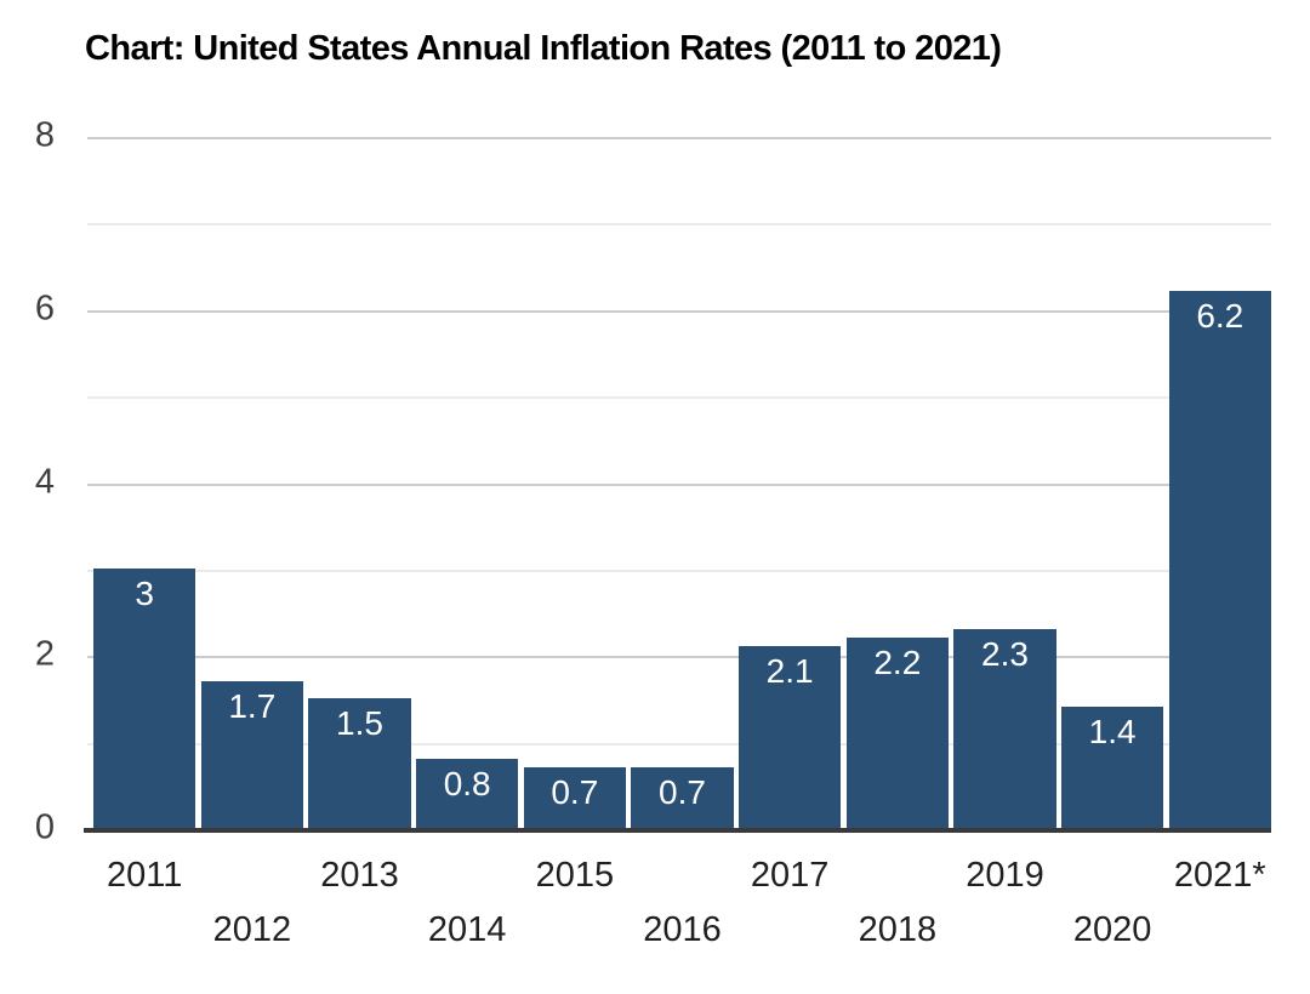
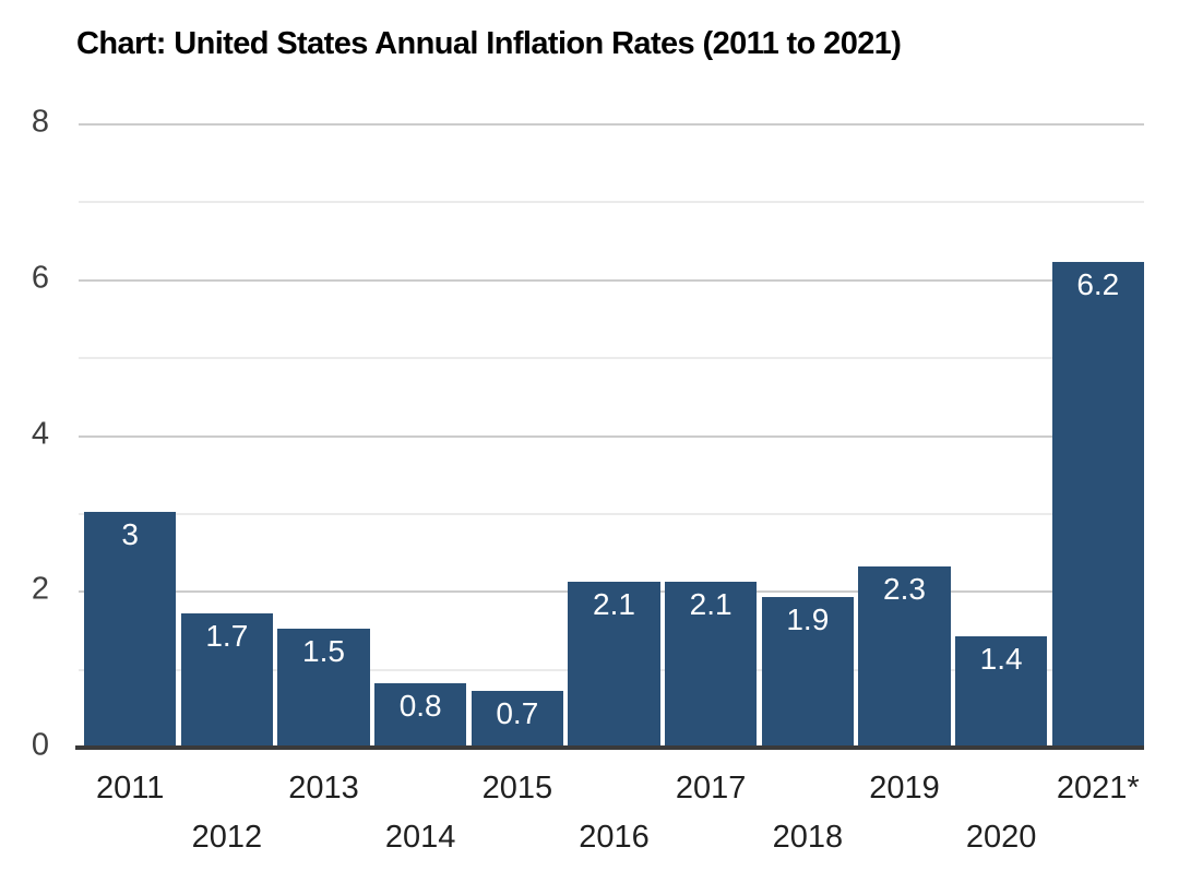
2016: 0.7 -> 2.1
2018: 2.2 -> 1.9
